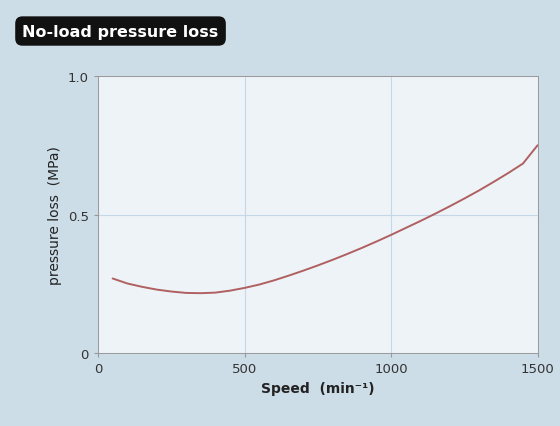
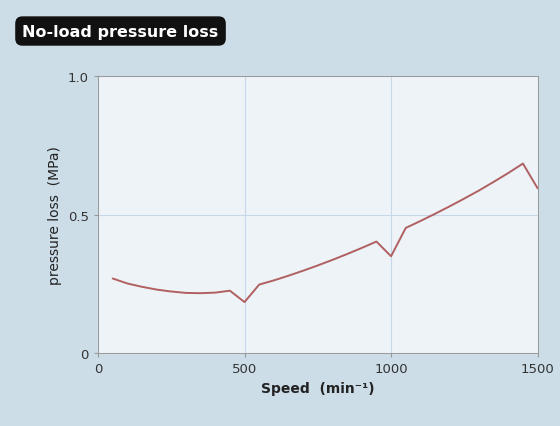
500: 0.236 -> 0.185
1000: 0.427 -> 0.350
1500: 0.750 -> 0.595
